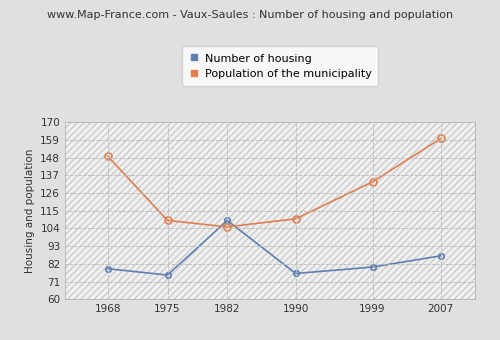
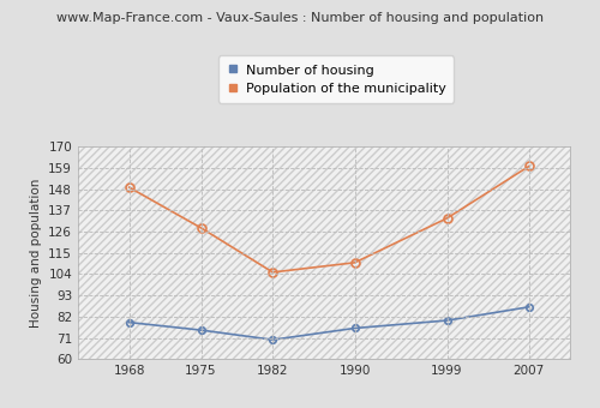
Population of the municipality/1975: 109 -> 128
Number of housing/1982: 109 -> 70
